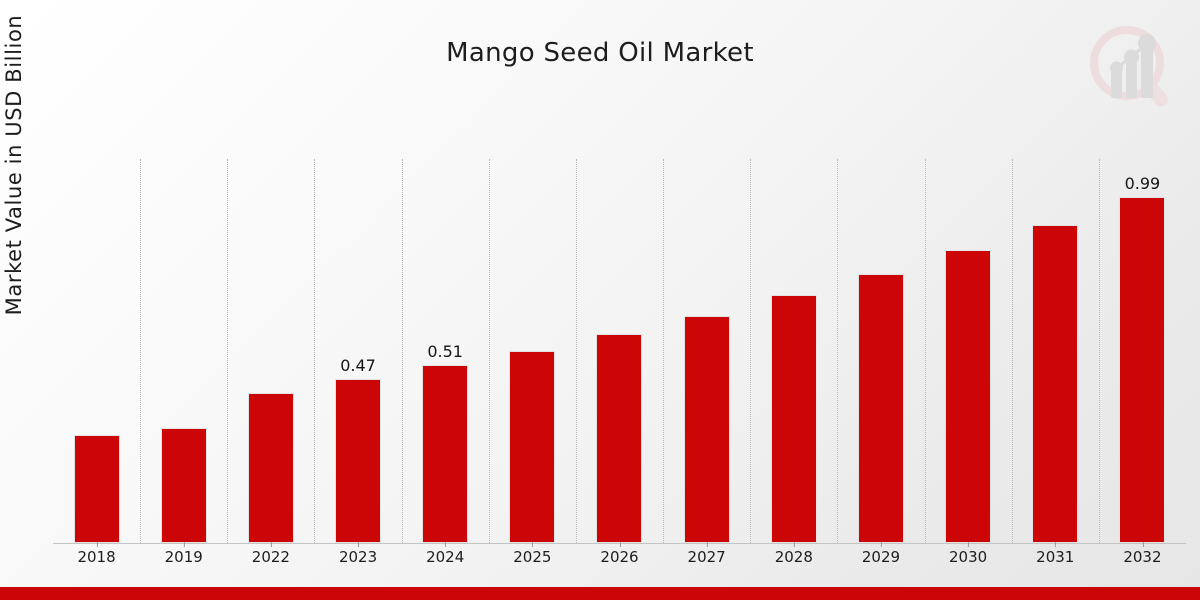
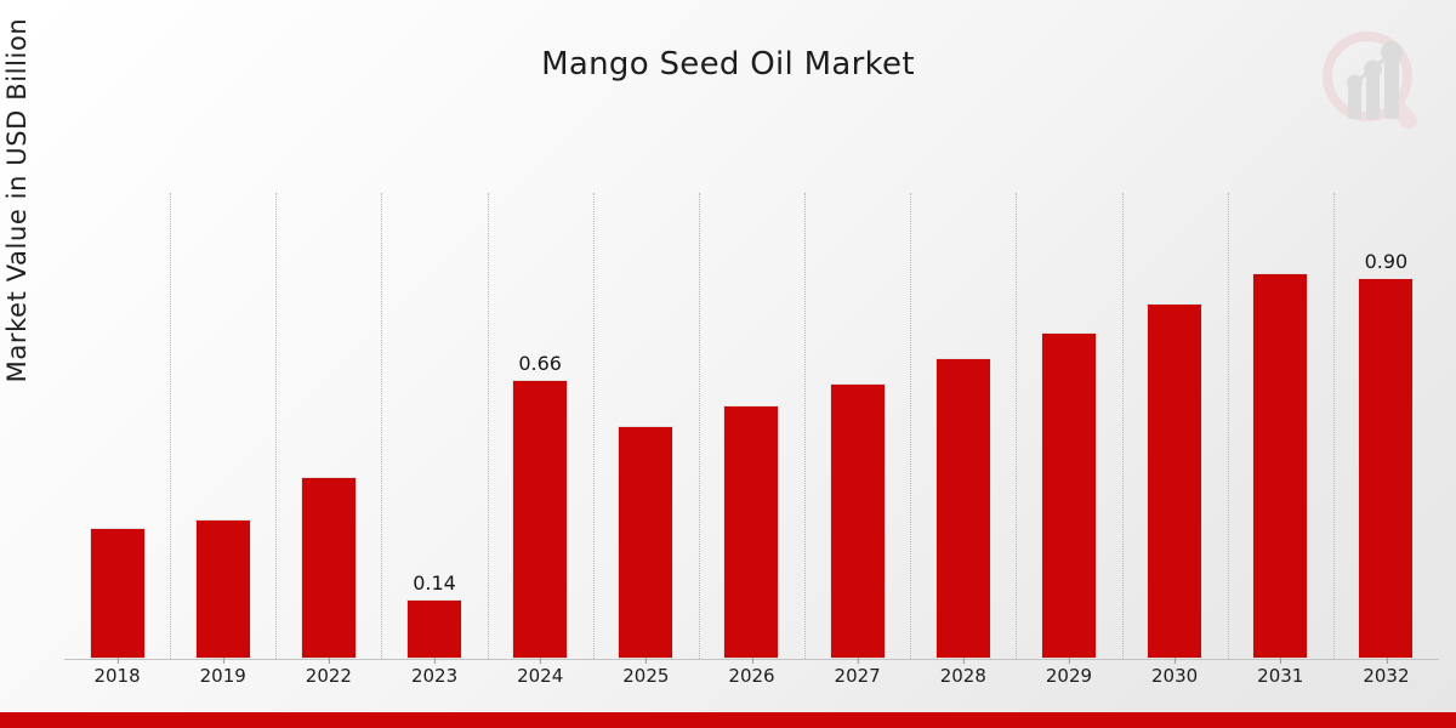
2023: 0.47 -> 0.14
2024: 0.51 -> 0.66
2032: 0.99 -> 0.90
